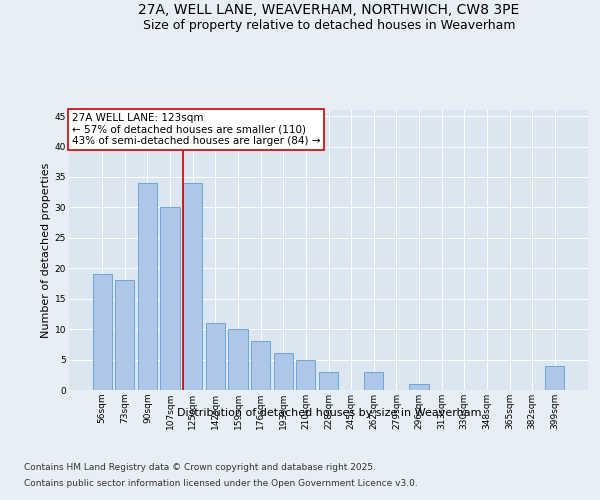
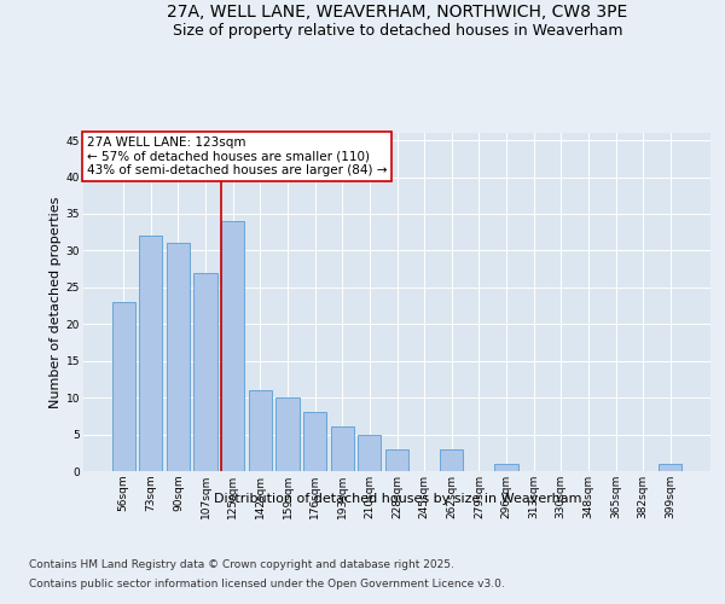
56sqm: 19 -> 23
73sqm: 18 -> 32
90sqm: 34 -> 31
107sqm: 30 -> 27
399sqm: 4 -> 1
